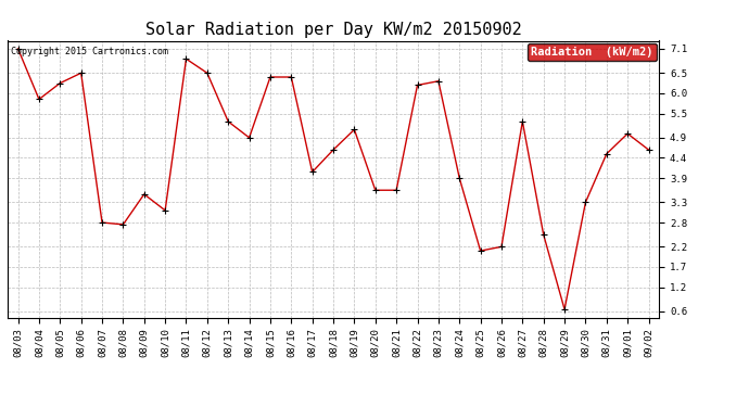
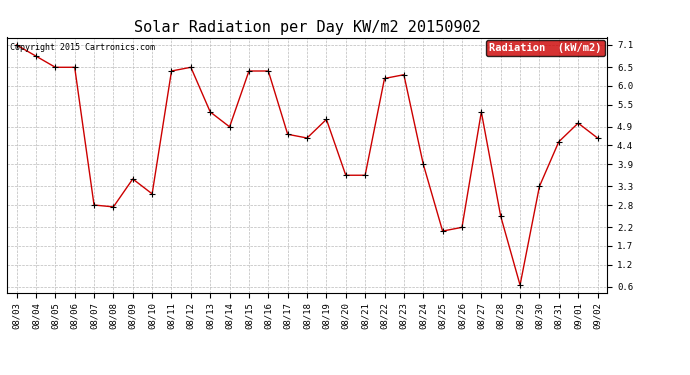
08/04: 5.85 -> 6.80
08/05: 6.25 -> 6.50
08/11: 6.85 -> 6.40
08/17: 4.05 -> 4.70
